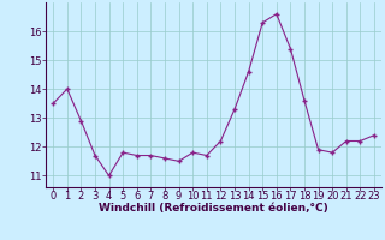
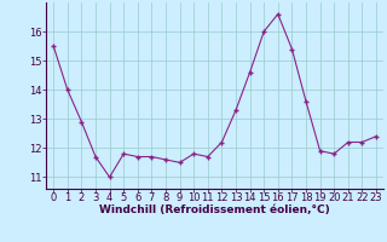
0: 13.5 -> 15.5
15: 16.3 -> 16.0
